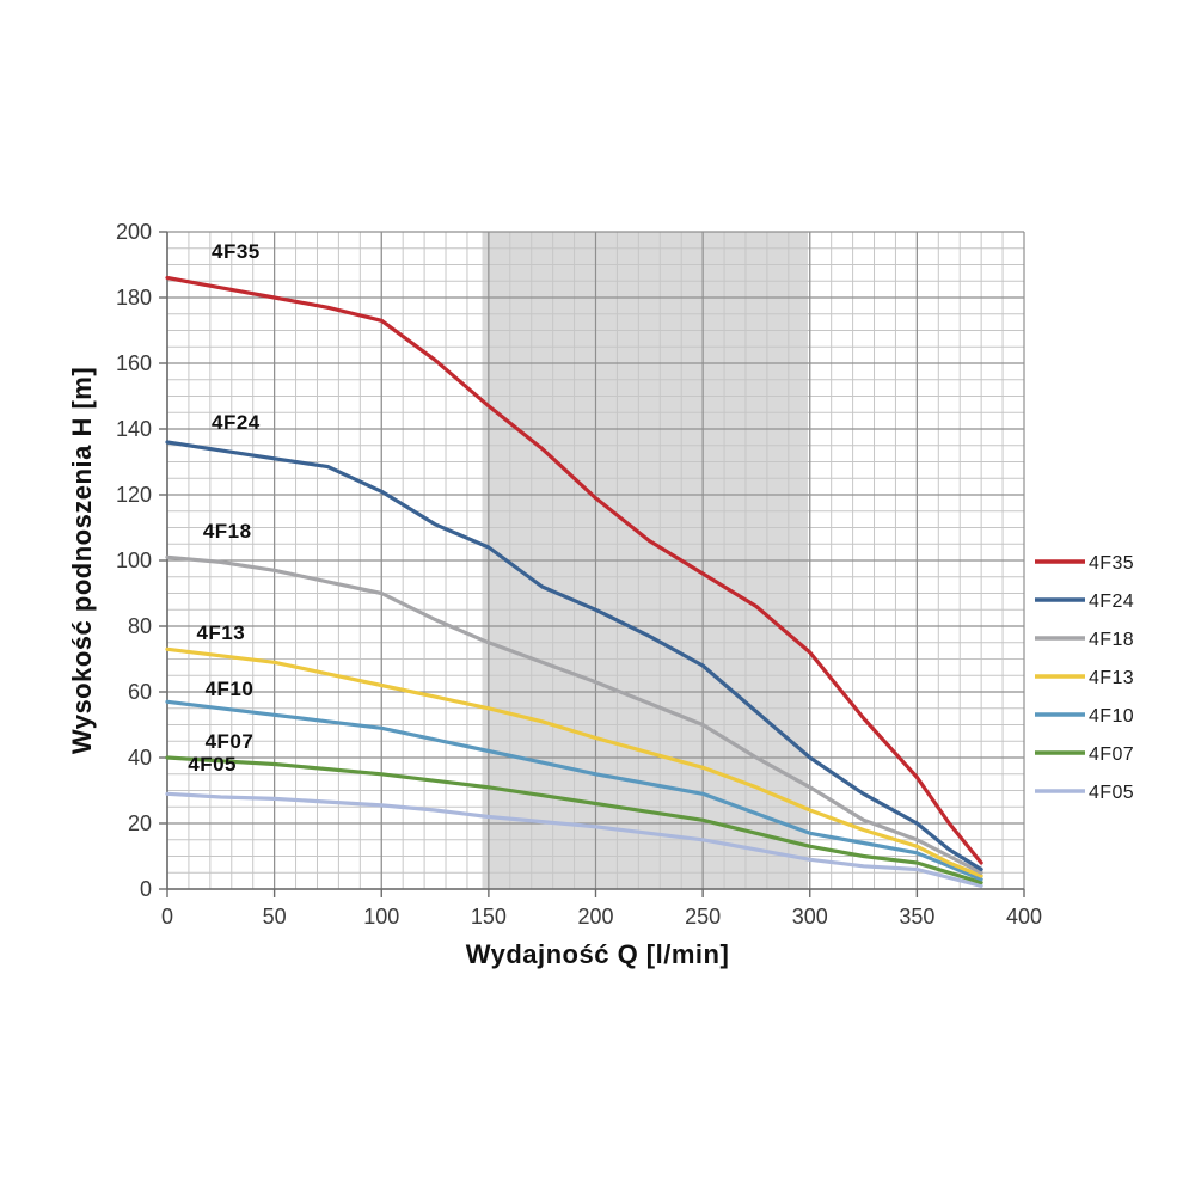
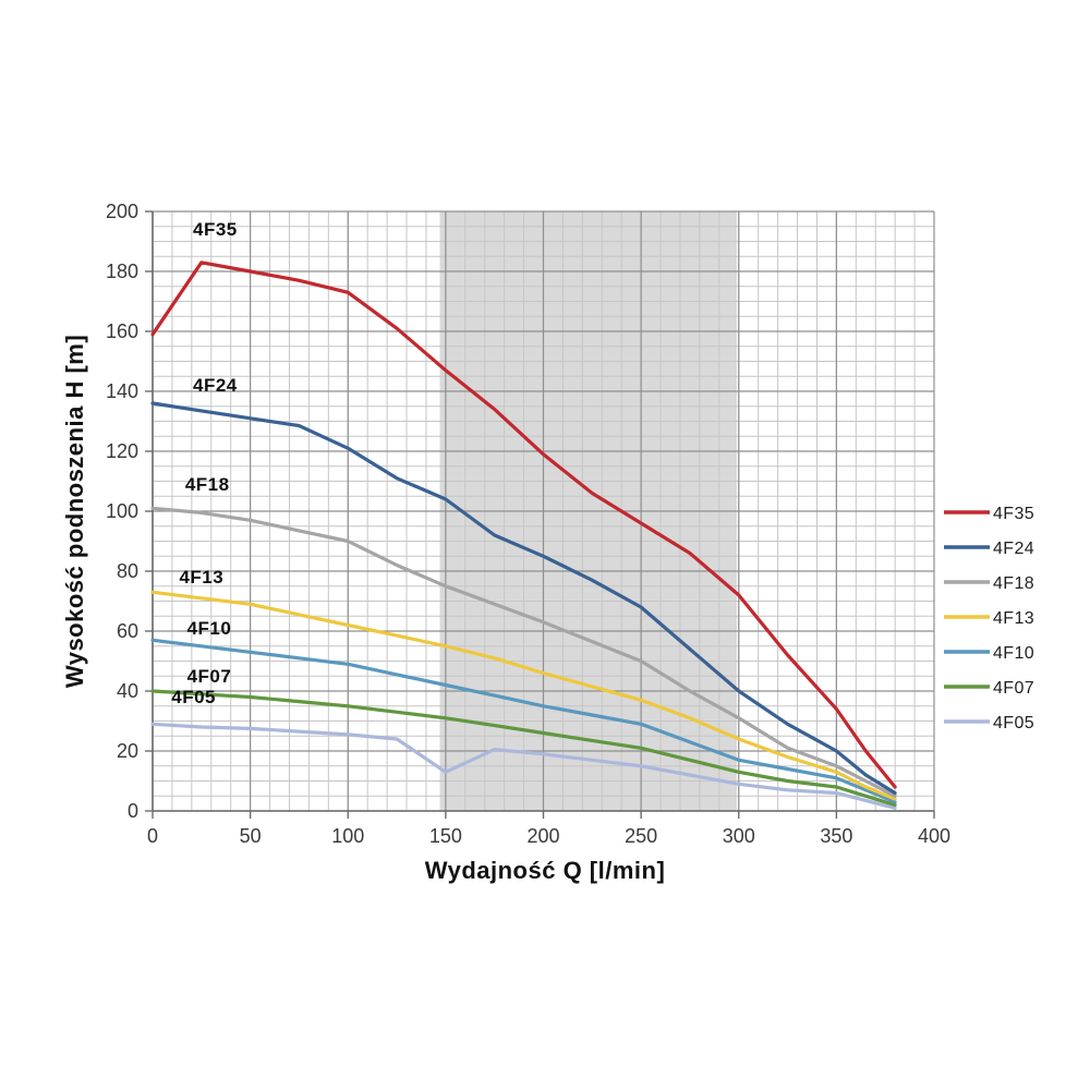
4F35/0: 186 -> 159
4F05/150: 22 -> 13
